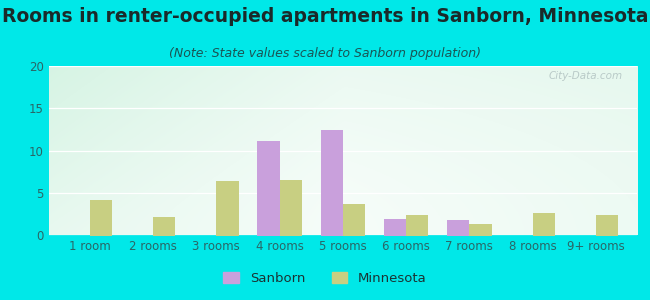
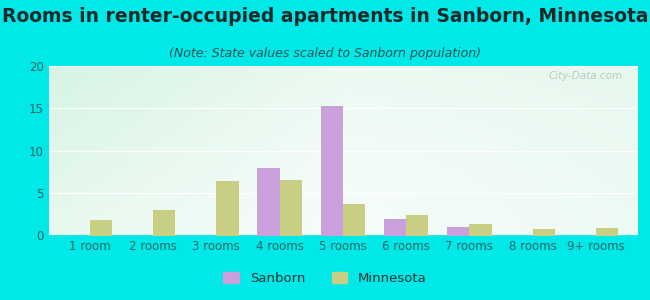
Minnesota/1 room: 4.2 -> 1.8
Minnesota/2 rooms: 2.2 -> 3.0
Sanborn/4 rooms: 11.2 -> 8.0
Sanborn/5 rooms: 12.4 -> 15.3
Sanborn/7 rooms: 1.8 -> 1.0
Minnesota/8 rooms: 2.6 -> 0.8
Minnesota/9+ rooms: 2.4 -> 0.9
